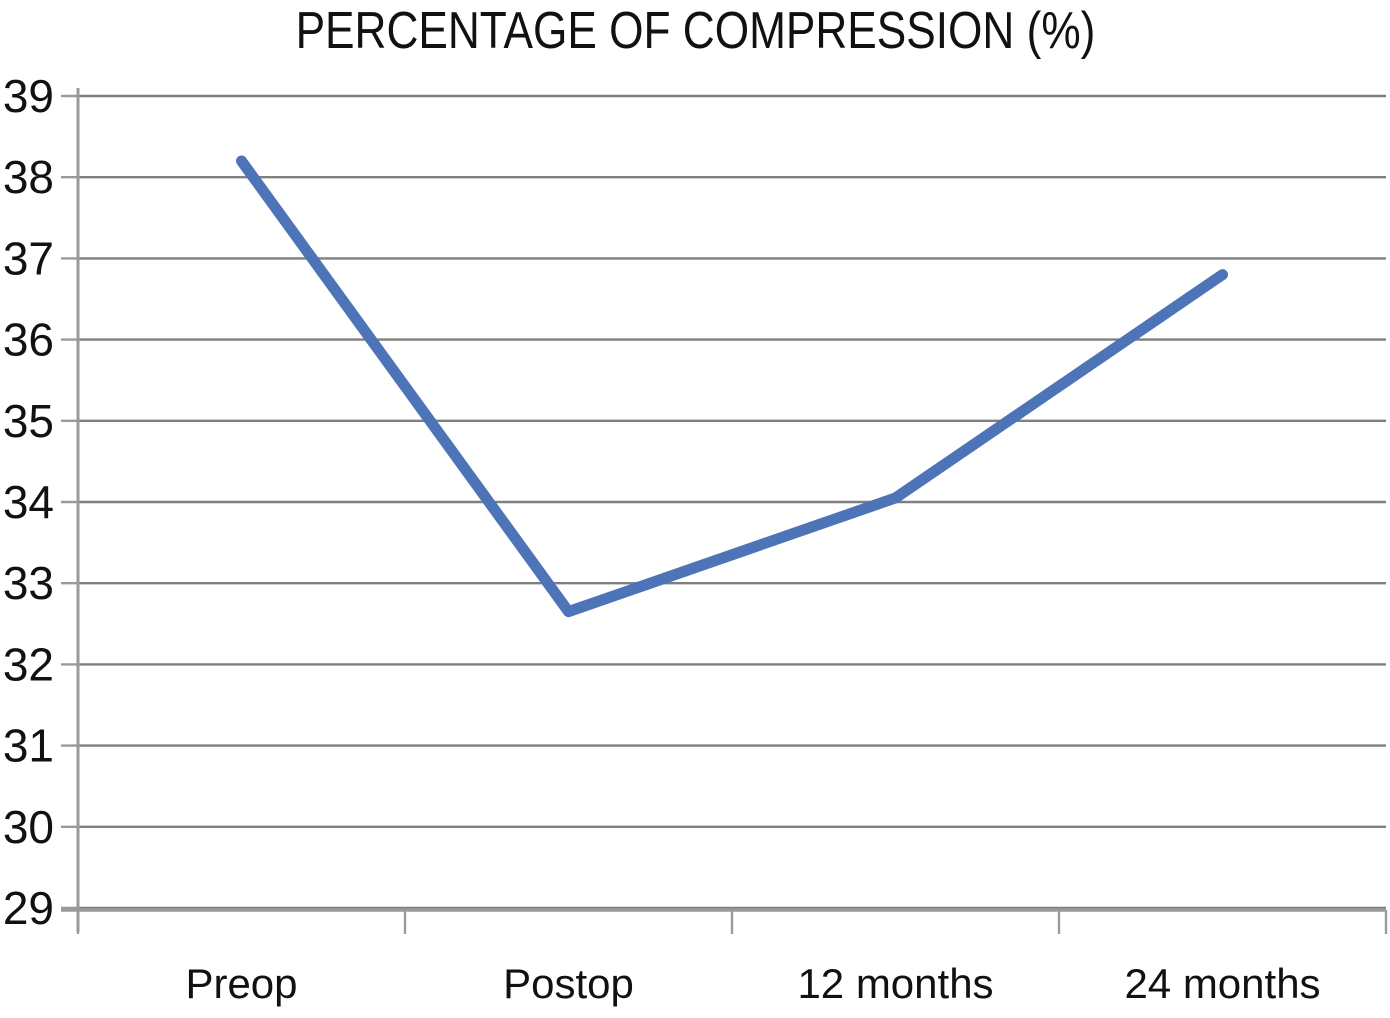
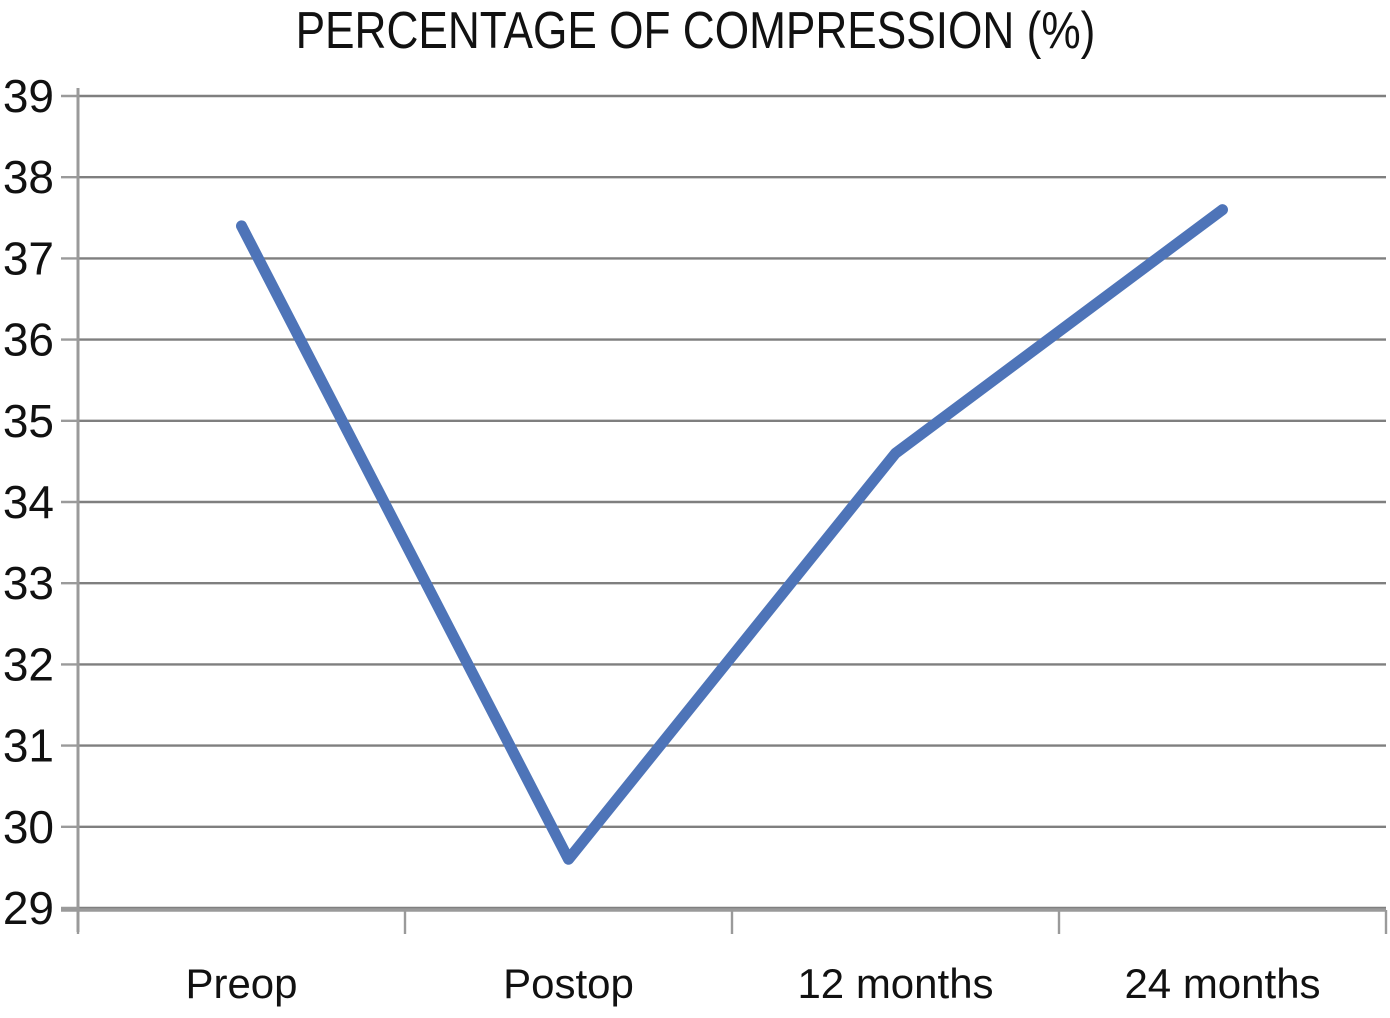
Preop: 38.2 -> 37.4
Postop: 32.6 -> 29.6
12 months: 34.0 -> 34.6
24 months: 36.8 -> 37.6
